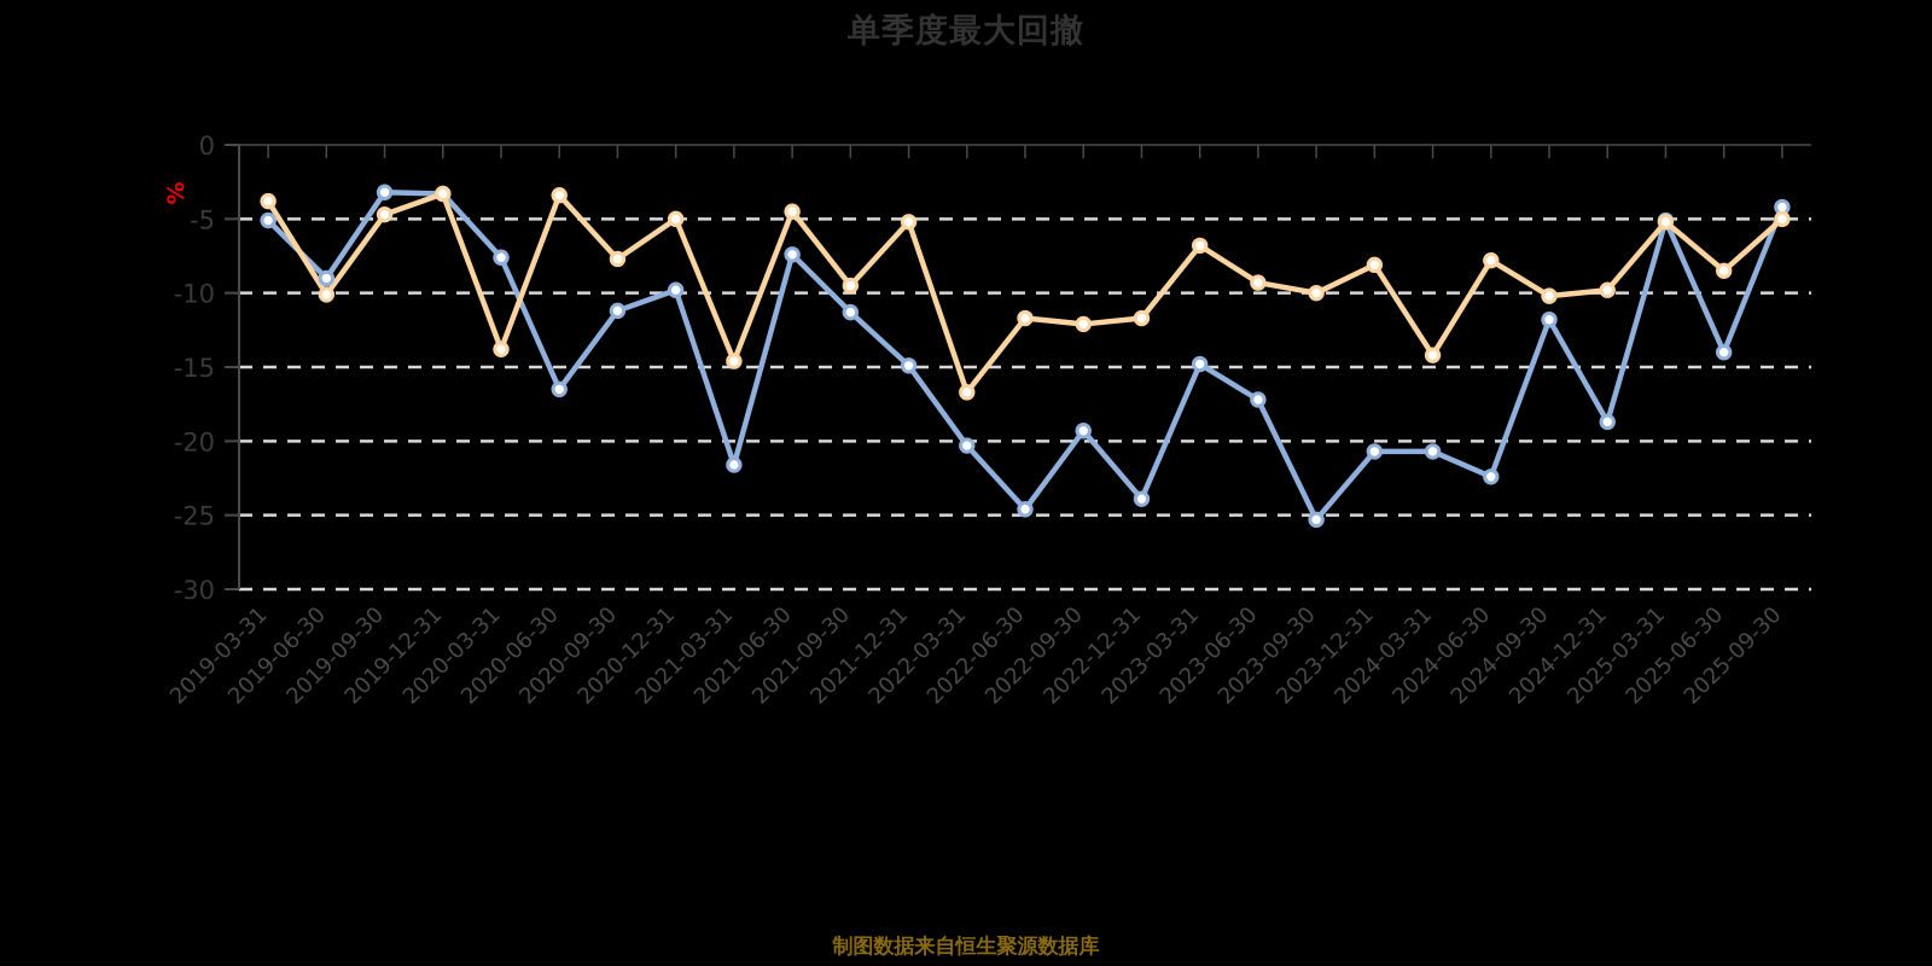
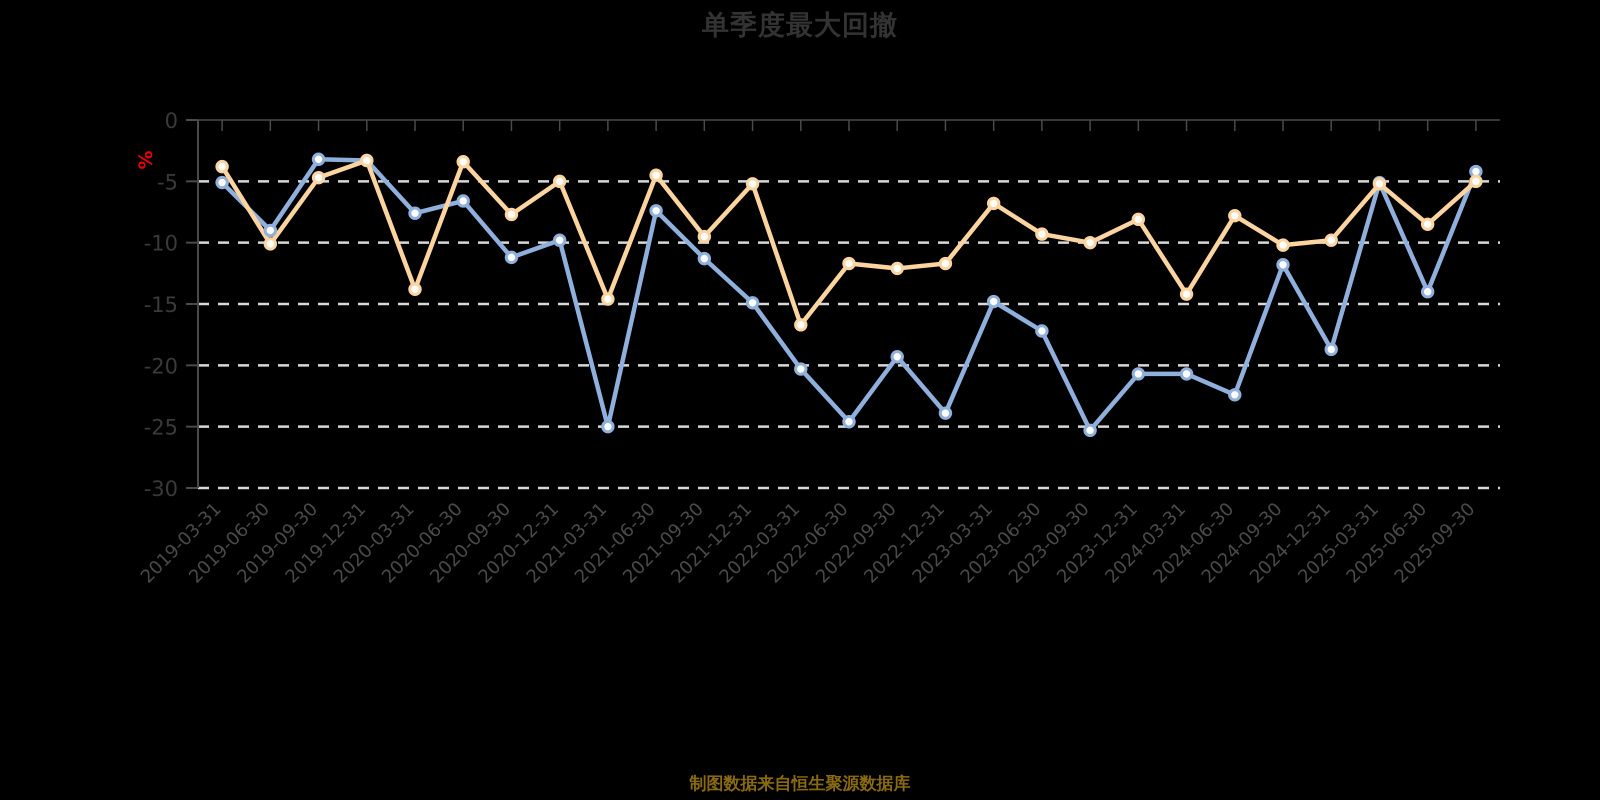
最大回撤/2020-06-30: -16.5 -> -6.6
最大回撤/2021-03-31: -21.6 -> -25.0
